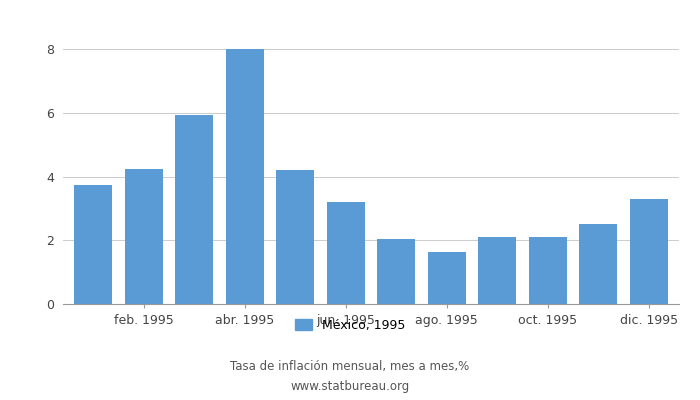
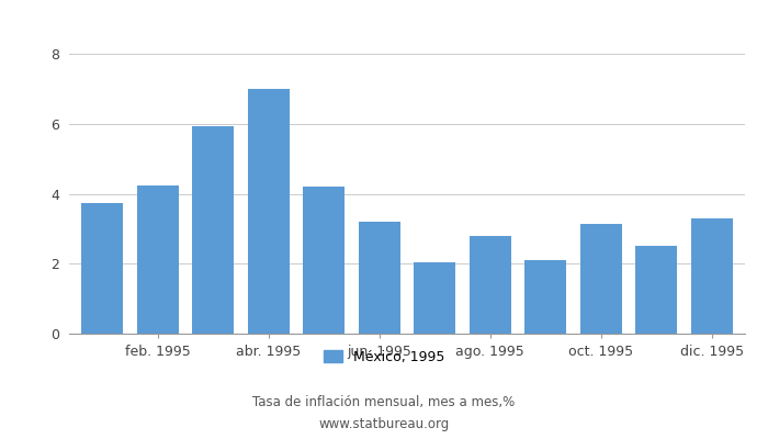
abr. 1995: 8.00 -> 7.00
ago. 1995: 1.65 -> 2.80
oct. 1995: 2.10 -> 3.15
